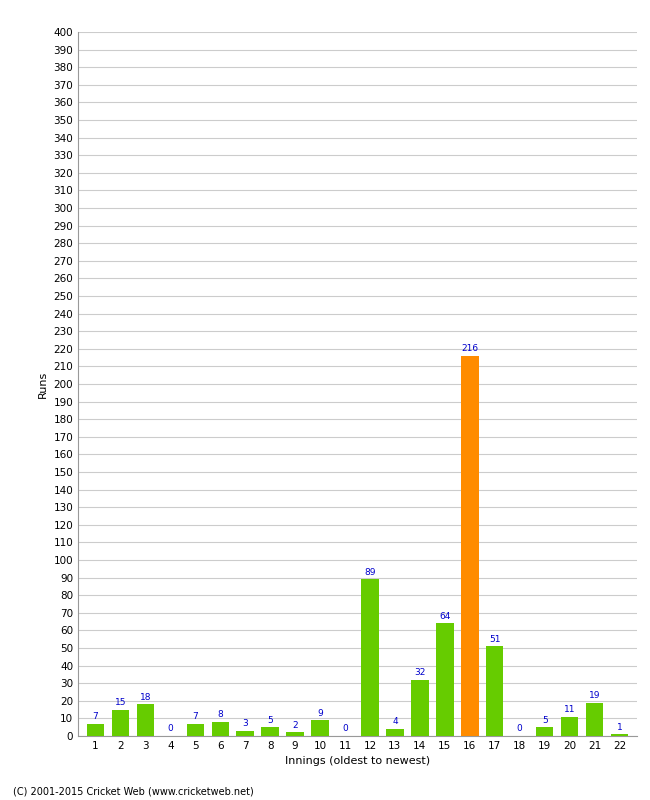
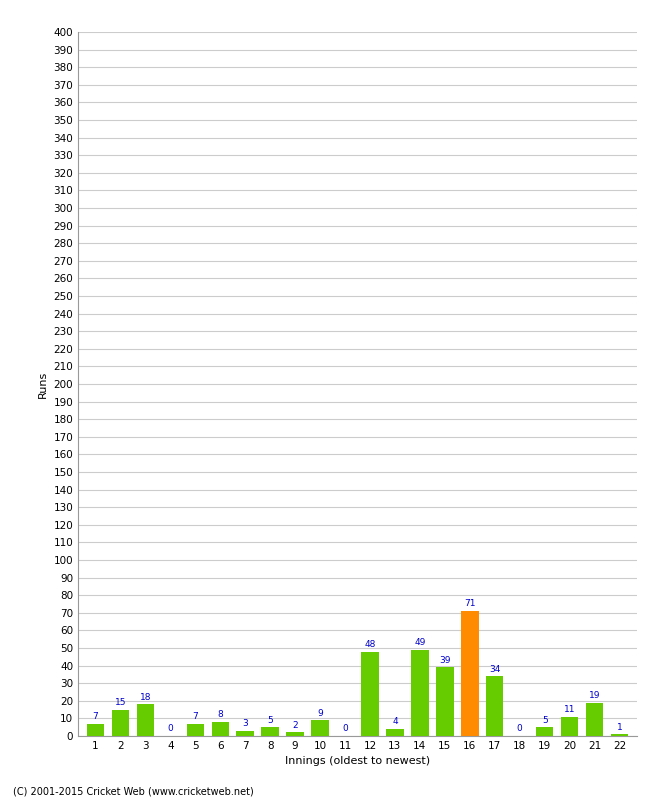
12: 89 -> 48
14: 32 -> 49
15: 64 -> 39
16: 216 -> 71
17: 51 -> 34
